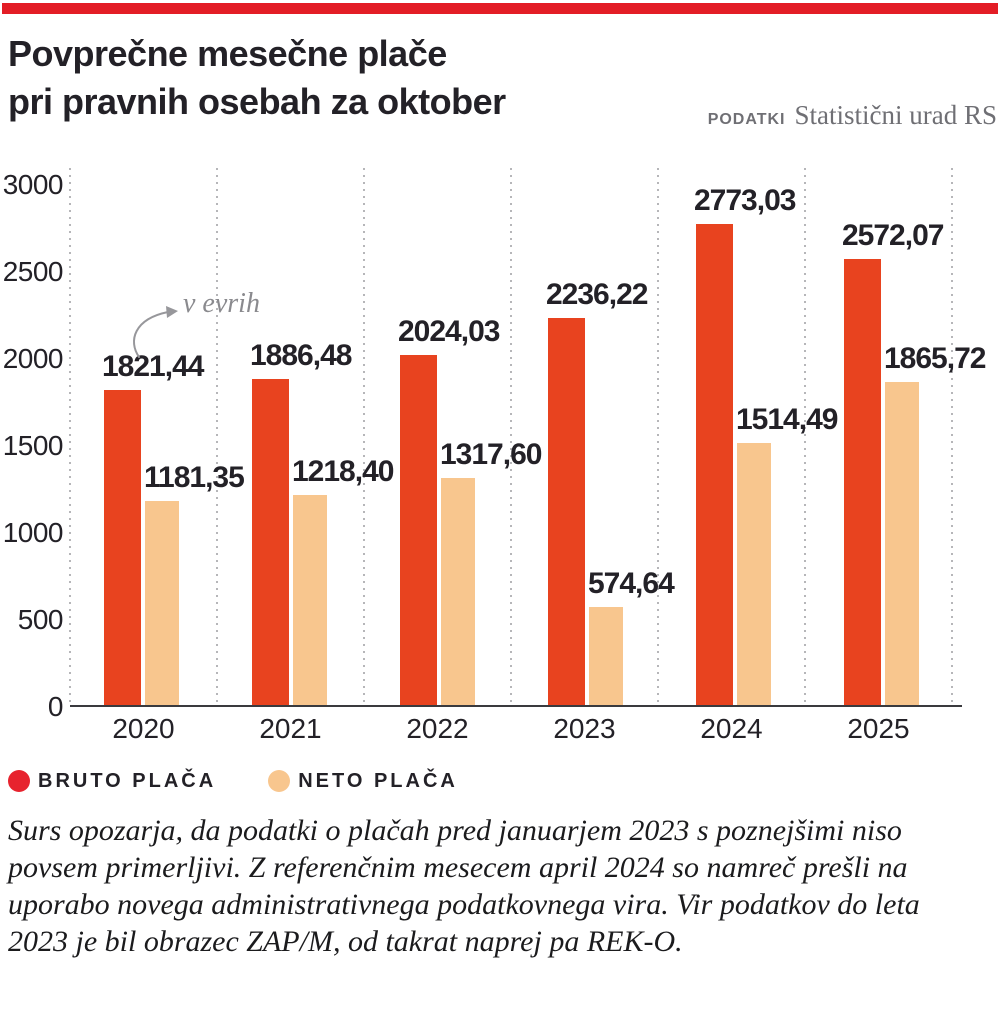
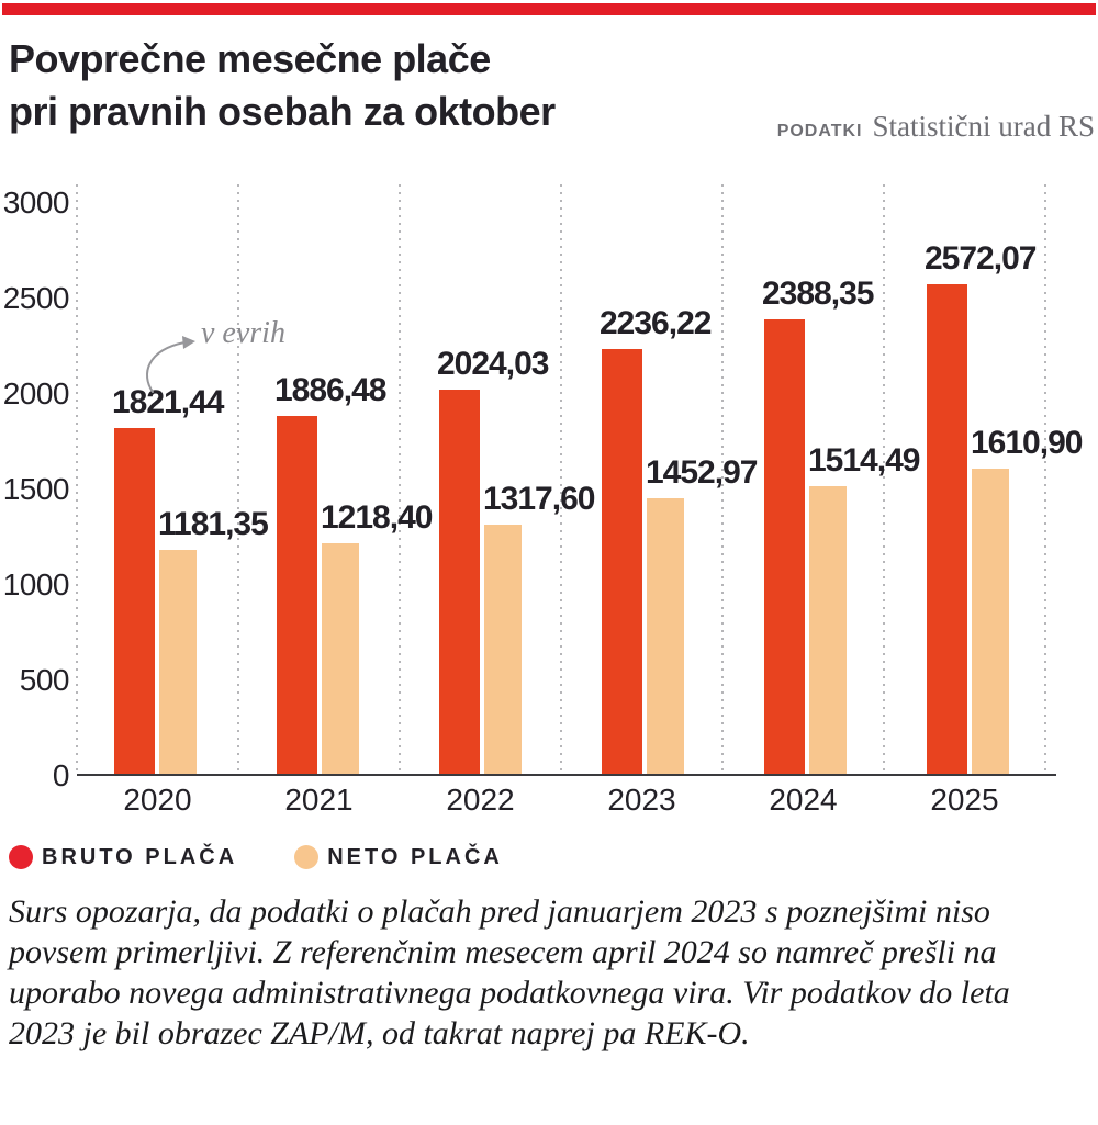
NETO PLAČA/2023: 574,64 -> 1452,97
BRUTO PLAČA/2024: 2773,03 -> 2388,35
NETO PLAČA/2025: 1865,72 -> 1610,90
